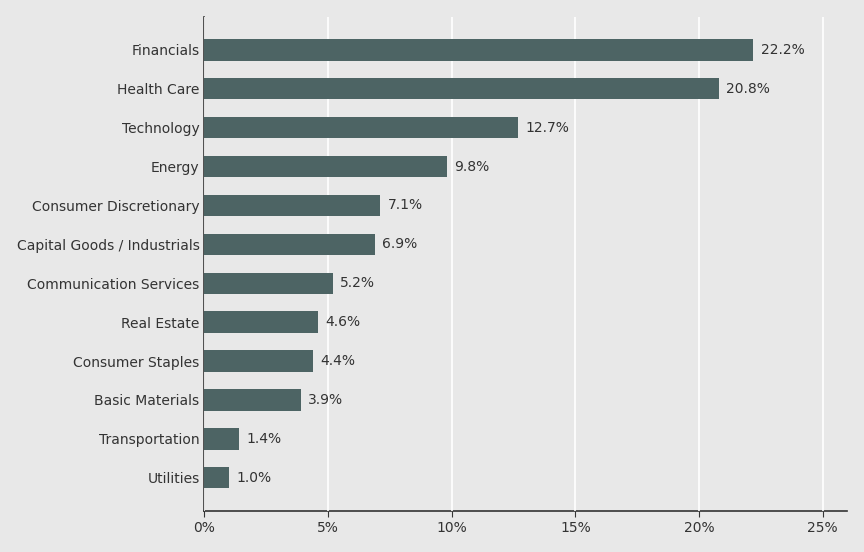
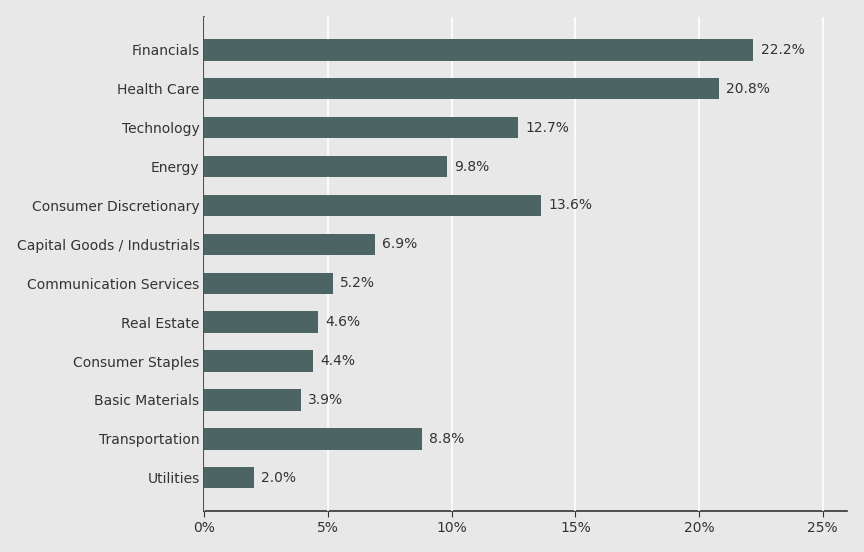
Consumer Discretionary: 7.1% -> 13.6%
Transportation: 1.4% -> 8.8%
Utilities: 1.0% -> 2.0%
